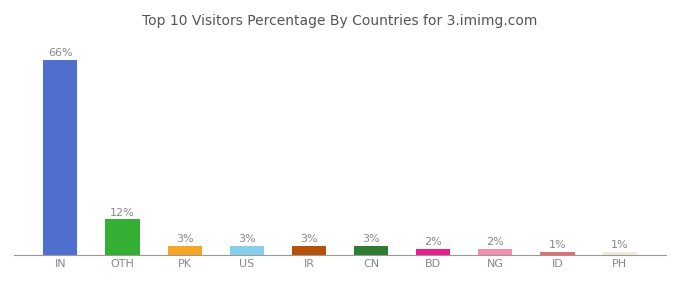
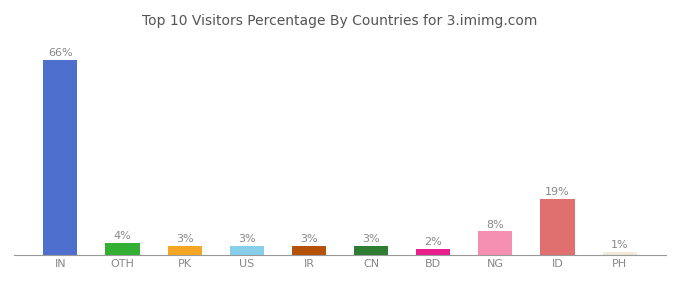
OTH: 12% -> 4%
NG: 2% -> 8%
ID: 1% -> 19%
